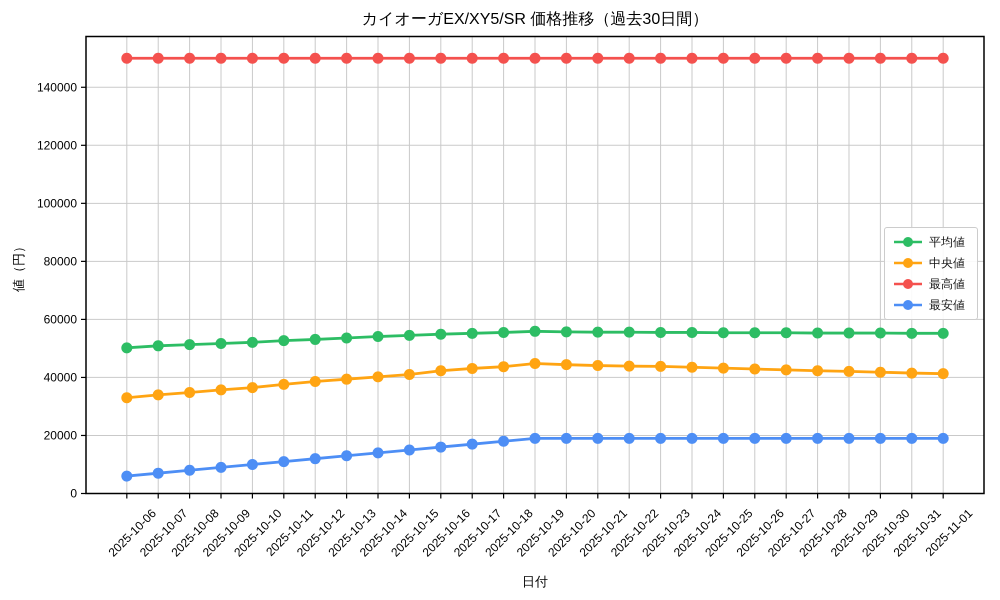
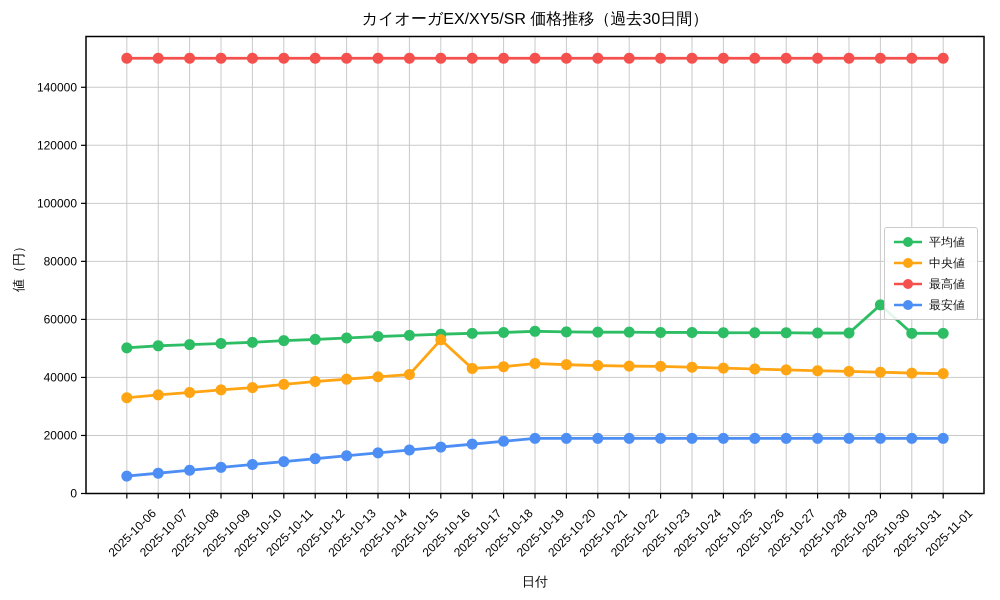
中央値/2025-10-16: 42000 -> 53000
平均値/2025-10-30: 55000 -> 65000
